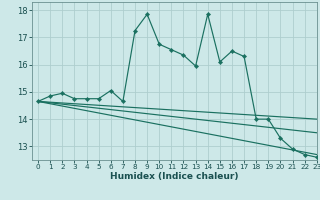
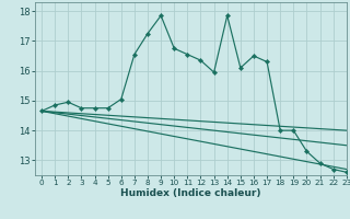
7: 14.65 -> 16.55
